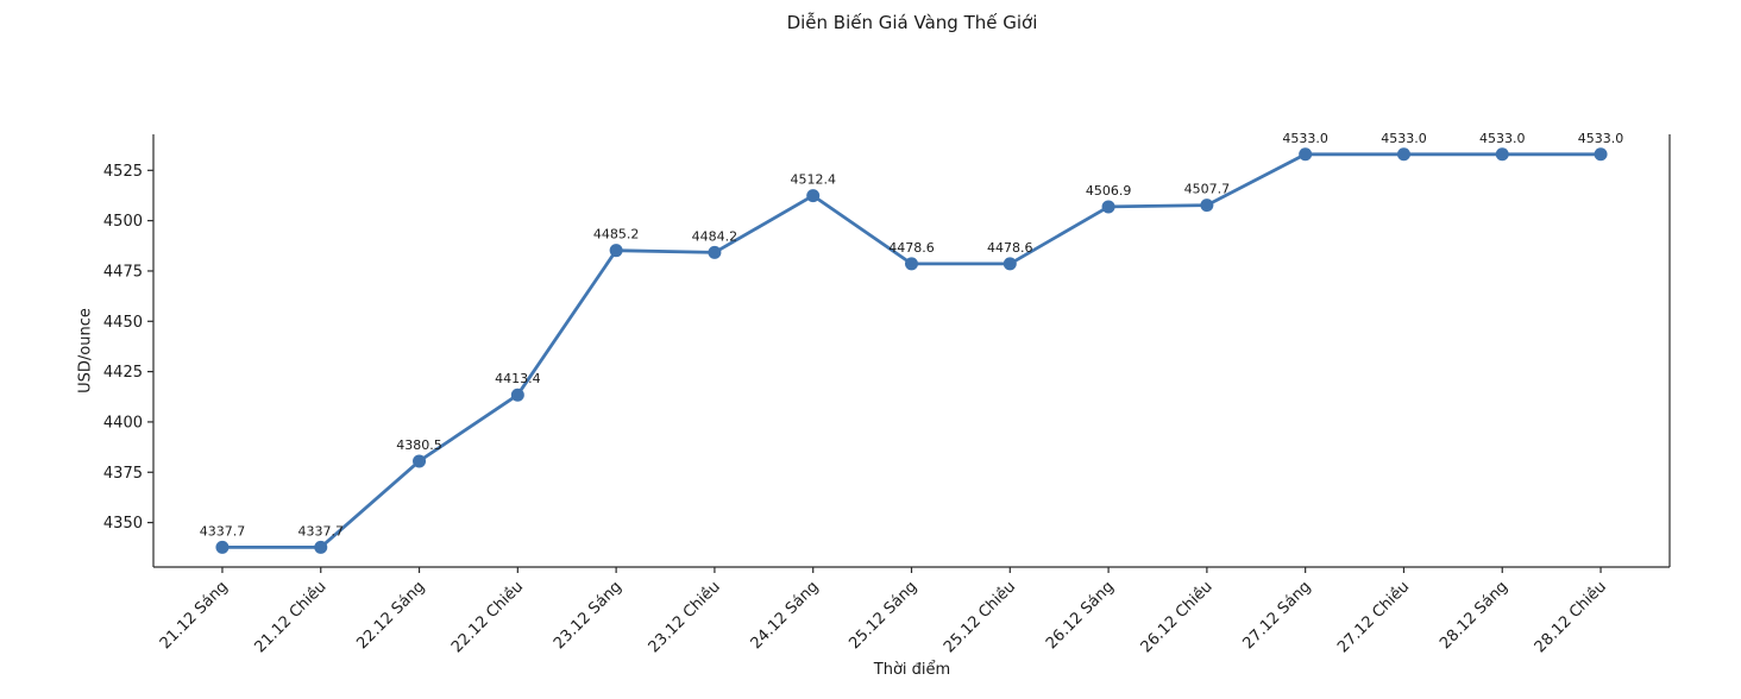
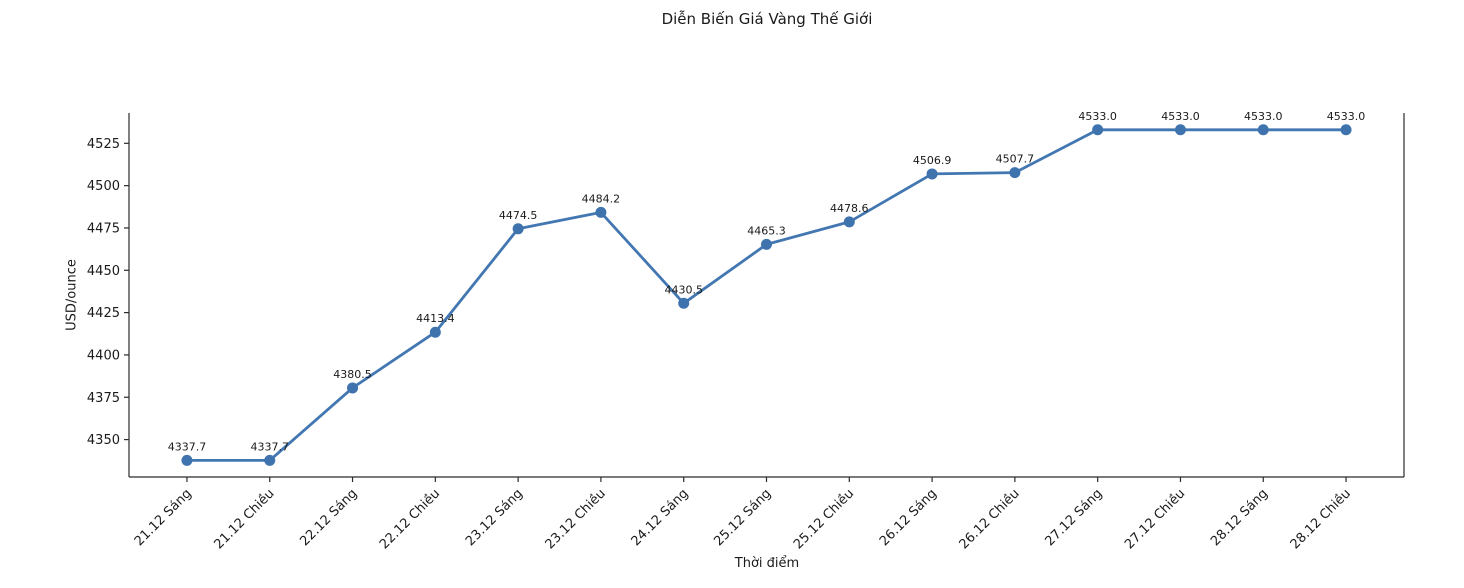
23.12 Sáng: 4485.2 -> 4474.5
24.12 Sáng: 4512.4 -> 4430.5
25.12 Sáng: 4478.6 -> 4465.3
